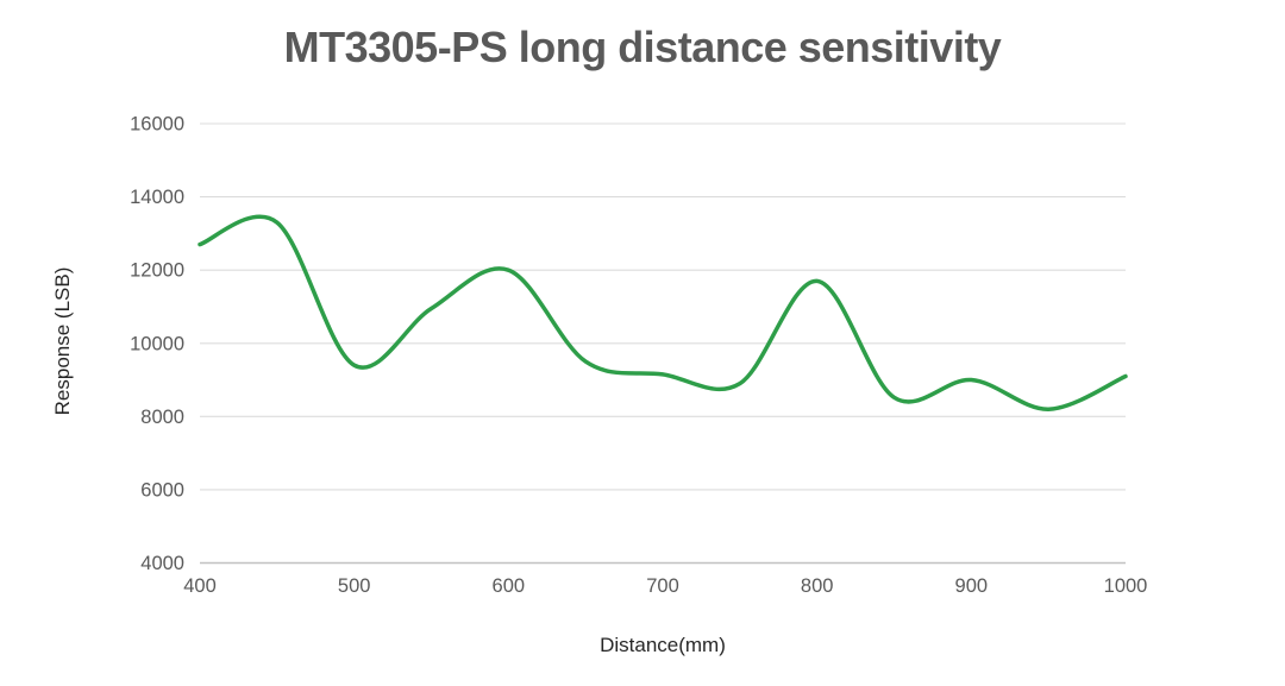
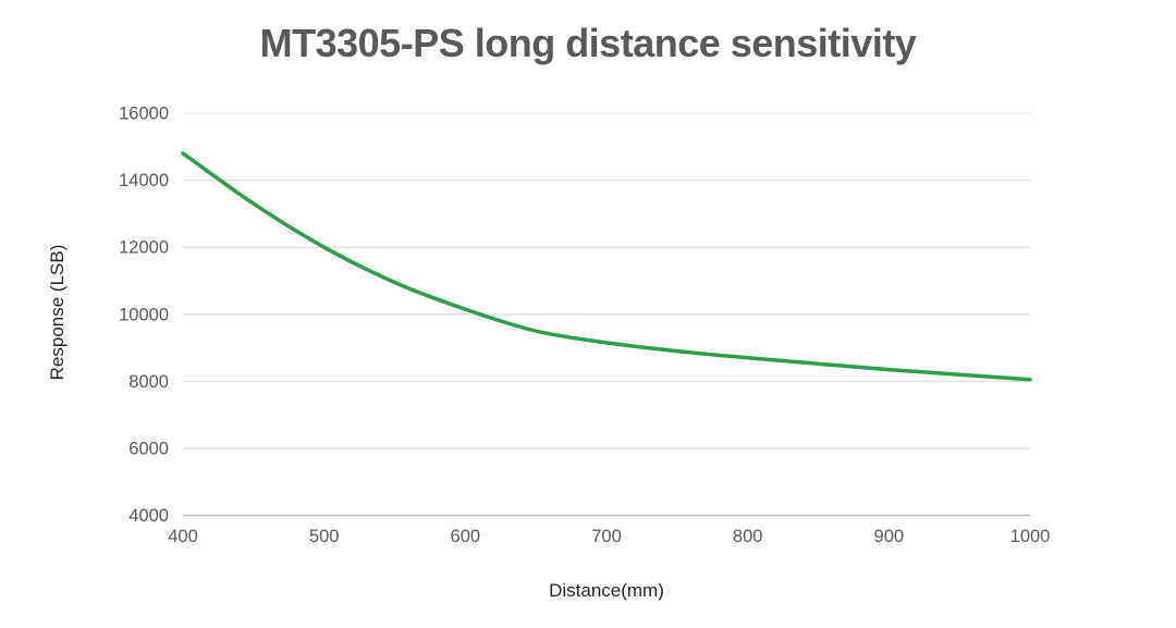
400: 12700 -> 14800
500: 9400 -> 12000
600: 12000 -> 10200
800: 11700 -> 8700
900: 9000 -> 8400
1000: 9100 -> 8000
